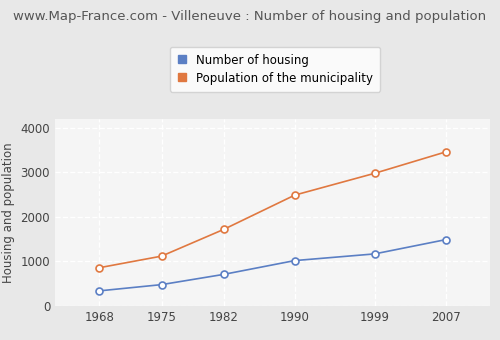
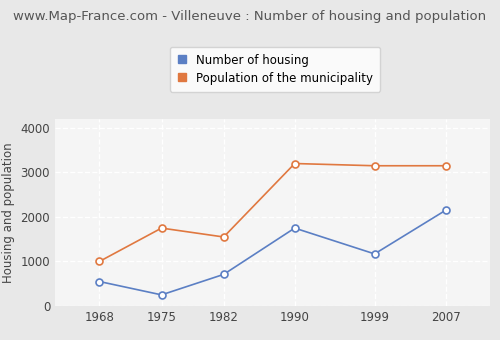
Number of housing/1968: 340 -> 550
Population of the municipality/1968: 860 -> 1000
Number of housing/1975: 480 -> 250
Population of the municipality/1975: 1120 -> 1750
Population of the municipality/1982: 1720 -> 1550
Number of housing/1990: 1020 -> 1750
Population of the municipality/1990: 2490 -> 3200
Population of the municipality/1999: 2980 -> 3150
Number of housing/2007: 1490 -> 2150
Population of the municipality/2007: 3460 -> 3150
